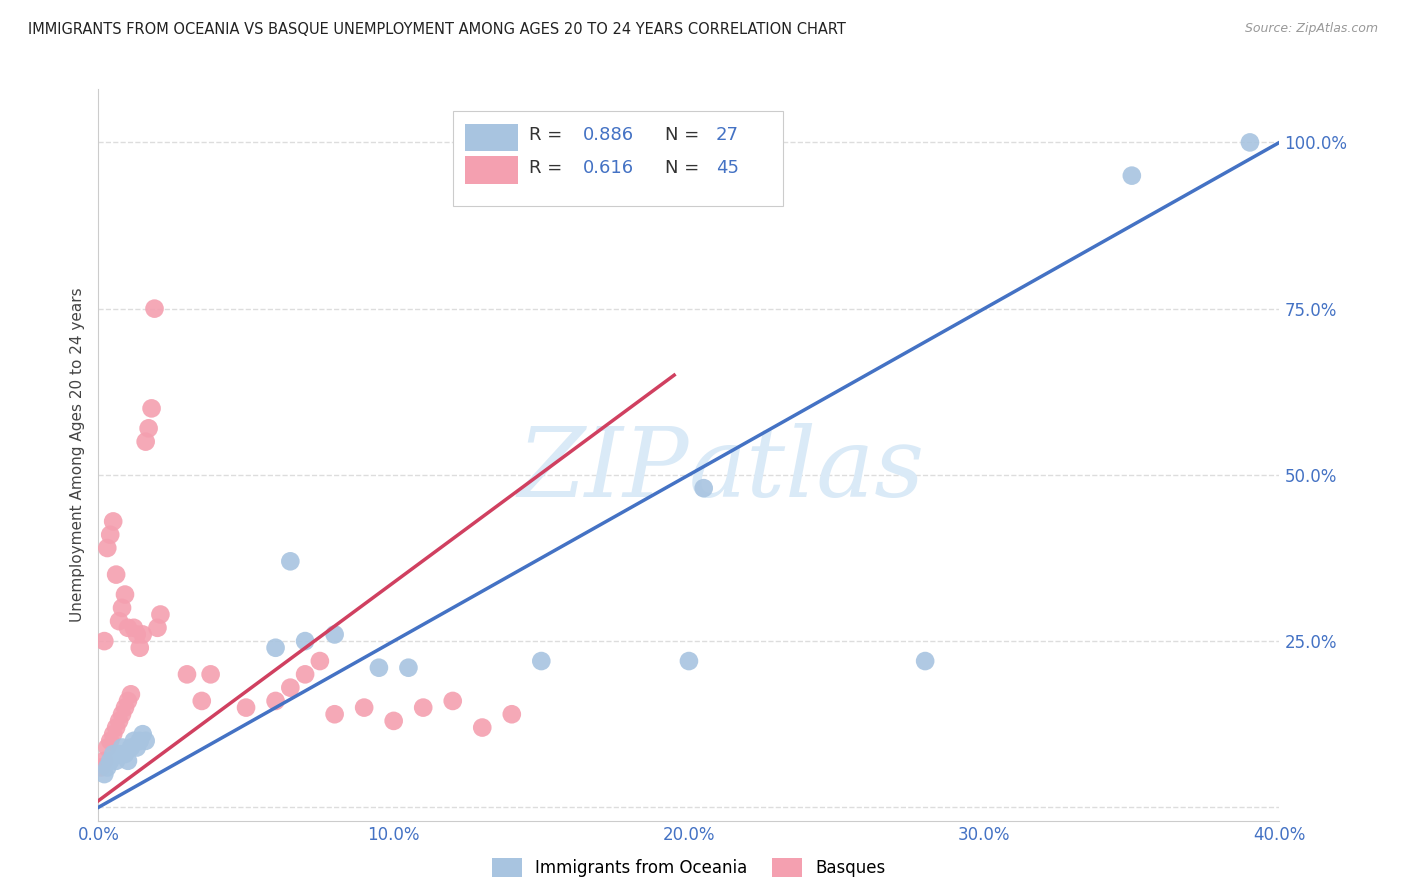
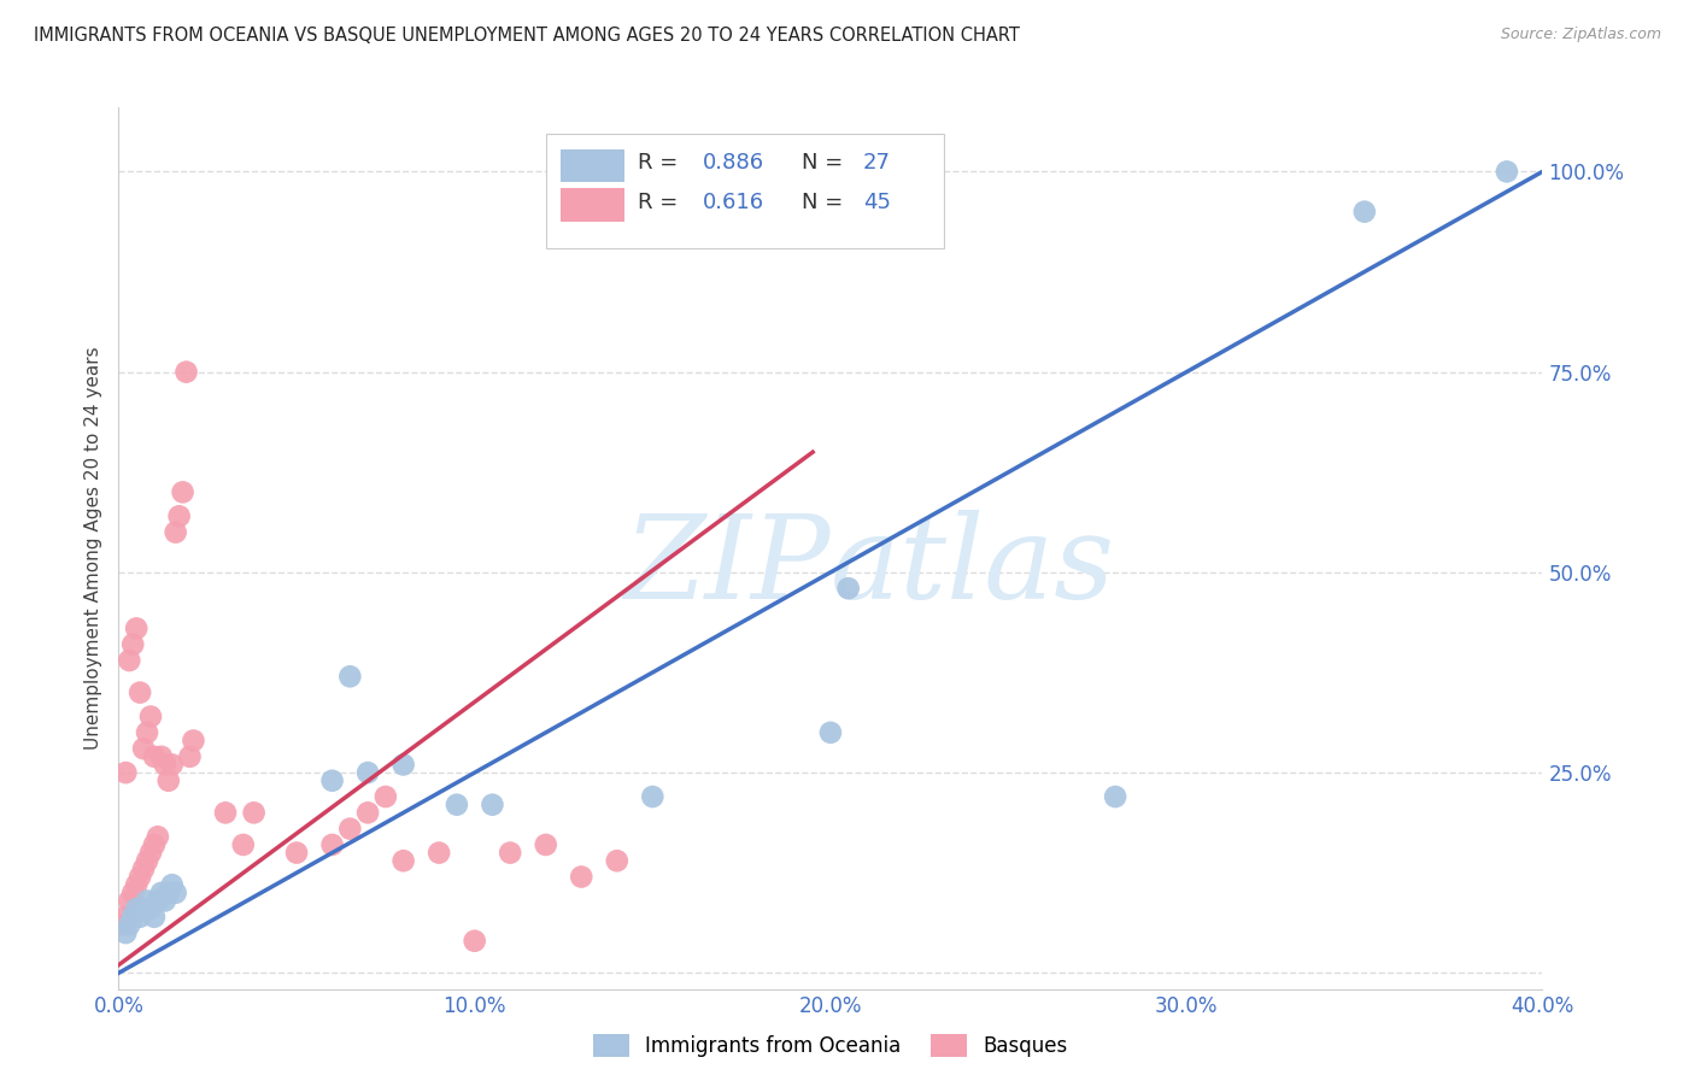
Basques/10.0%: 13% -> 4%
Immigrants from Oceania/20.0%: 22% -> 30%
